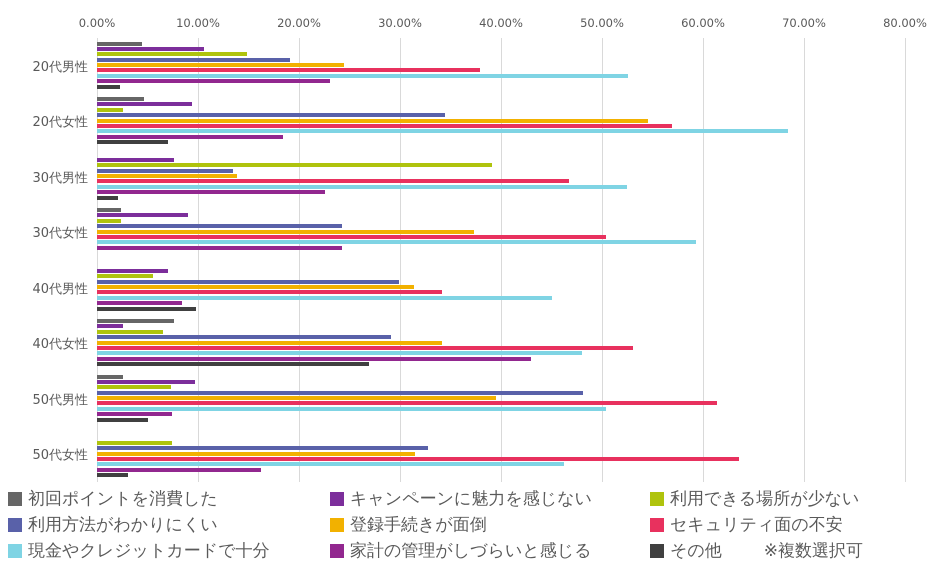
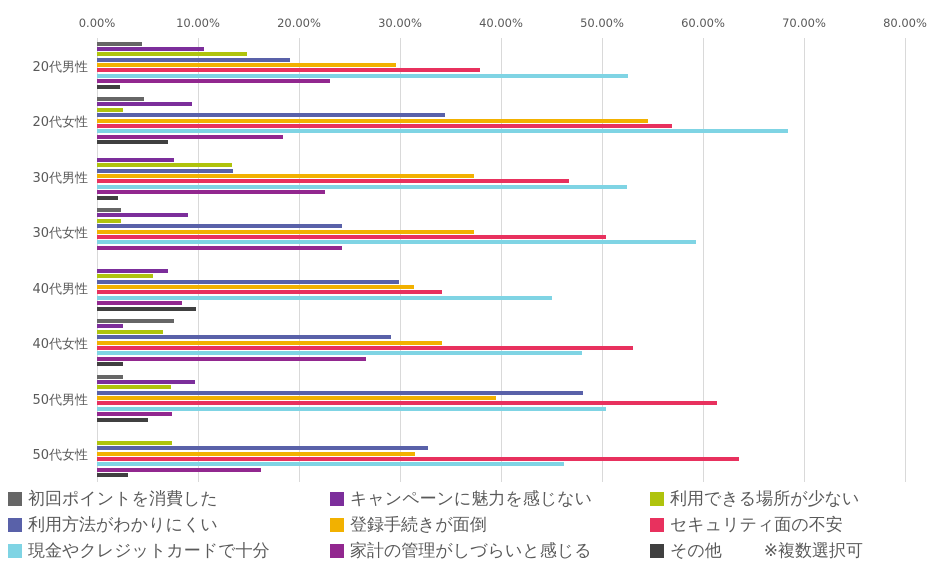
登録手続きが面倒/20代男性: 24.5% -> 29.6%
利用できる場所が少ない/30代男性: 39.1% -> 13.4%
登録手続きが面倒/30代男性: 13.9% -> 37.3%
家計の管理がしづらいと感じる/40代女性: 43.0% -> 26.6%
その他/40代女性: 26.9% -> 2.6%
